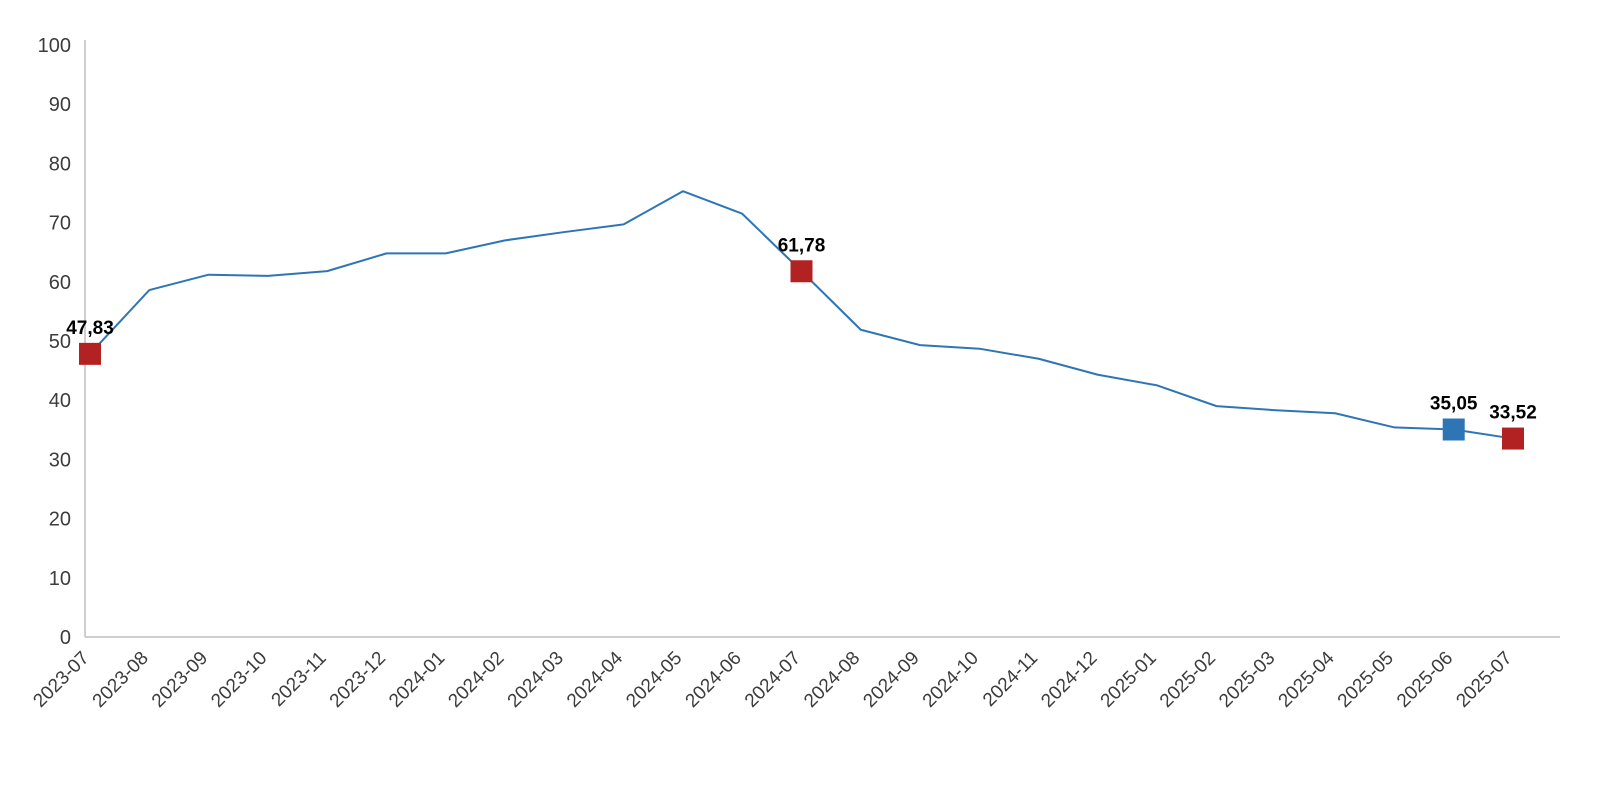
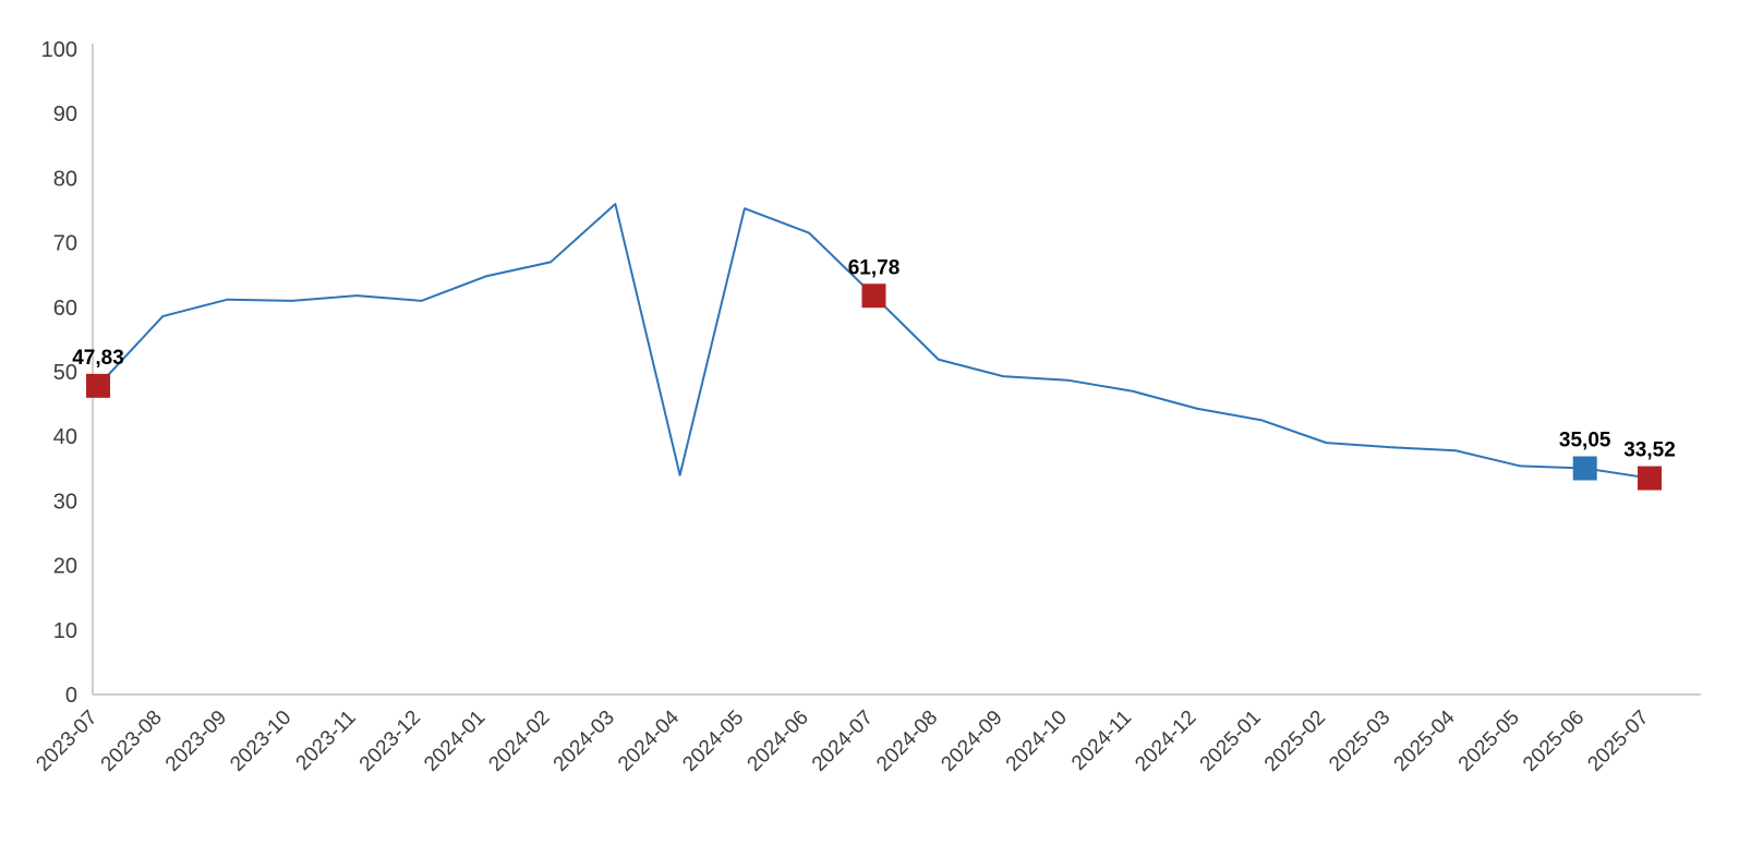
2023-12: 65 -> 61
2024-03: 68 -> 76
2024-04: 70 -> 34
